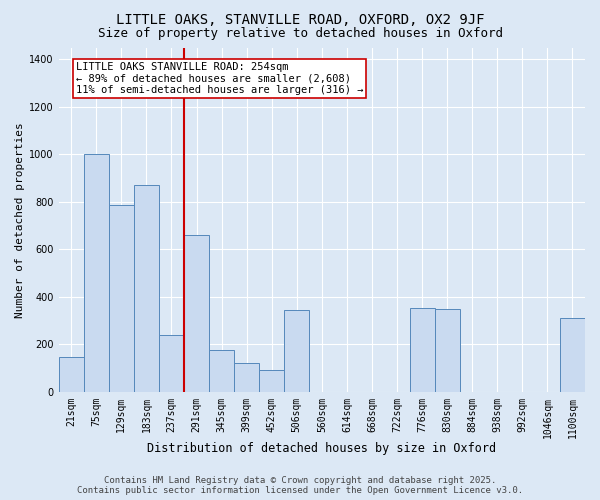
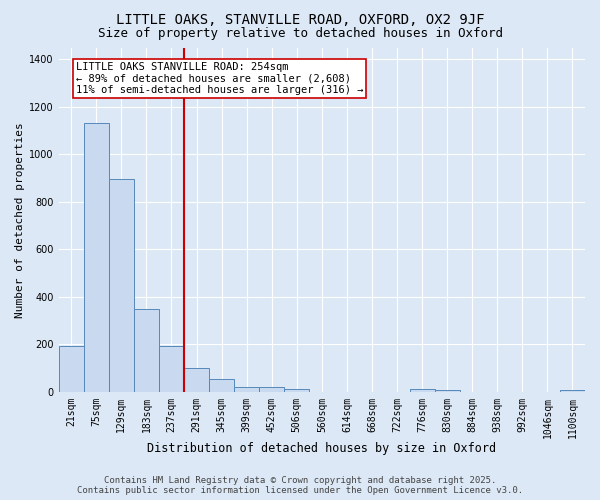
21sqm: 145 -> 195
75sqm: 1000 -> 1130
129sqm: 785 -> 895
183sqm: 870 -> 350
237sqm: 240 -> 195
291sqm: 660 -> 100
345sqm: 175 -> 55
399sqm: 120 -> 20
452sqm: 90 -> 20
506sqm: 345 -> 12
776sqm: 355 -> 12
830sqm: 350 -> 8
1100sqm: 310 -> 8
